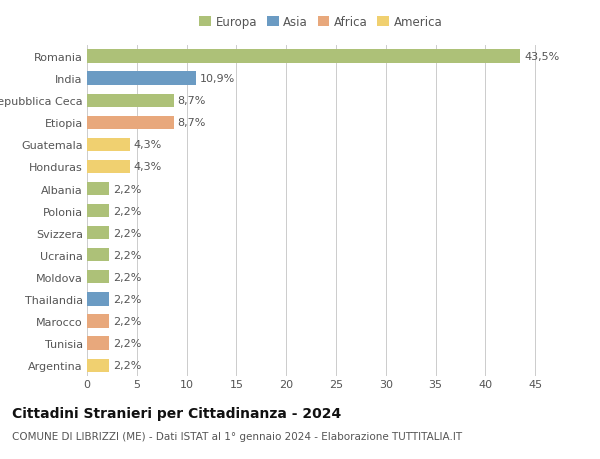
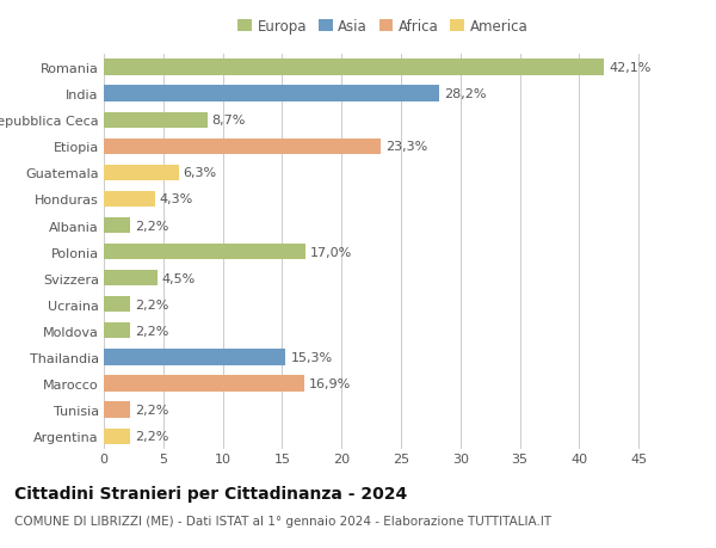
Romania: 43,5% -> 42,1%
India: 10,9% -> 28,2%
Etiopia: 8,7% -> 23,3%
Guatemala: 4,3% -> 6,3%
Polonia: 2,2% -> 17,0%
Svizzera: 2,2% -> 4,5%
Thailandia: 2,2% -> 15,3%
Marocco: 2,2% -> 16,9%
